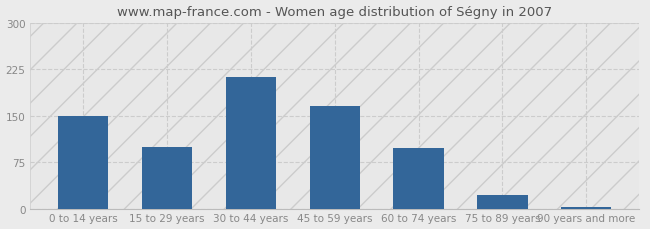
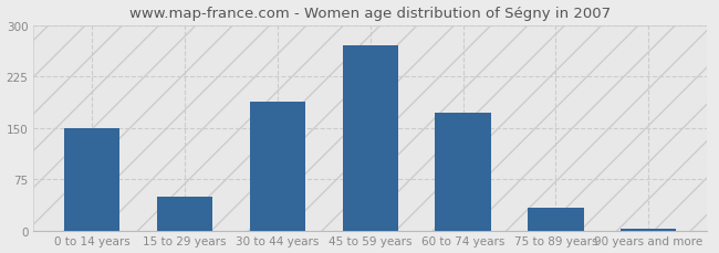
15 to 29 years: 100 -> 50
30 to 44 years: 213 -> 188
45 to 59 years: 165 -> 270
60 to 74 years: 98 -> 172
75 to 89 years: 22 -> 34
